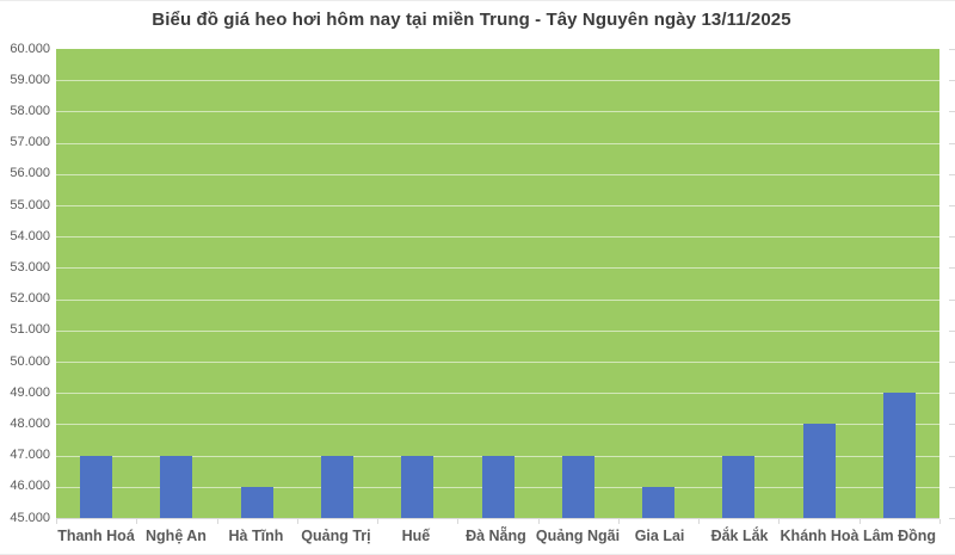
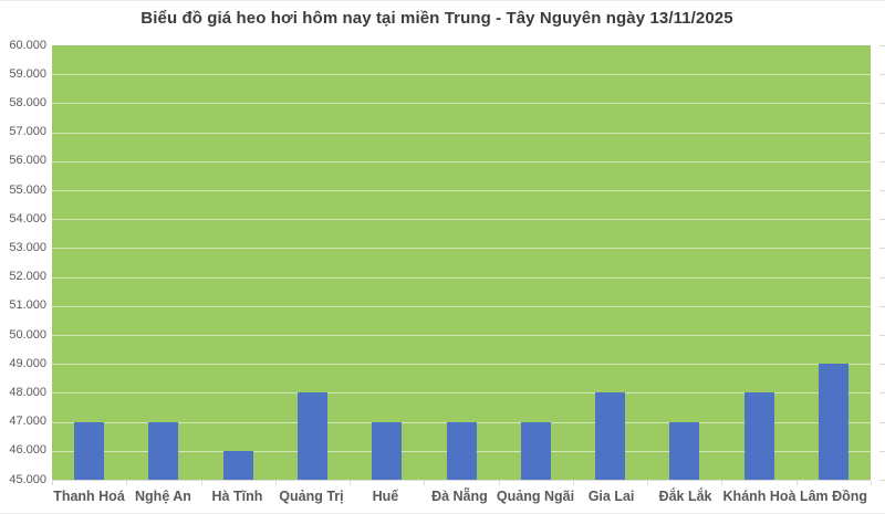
Quảng Trị: 47000 -> 48000
Gia Lai: 46000 -> 48000
